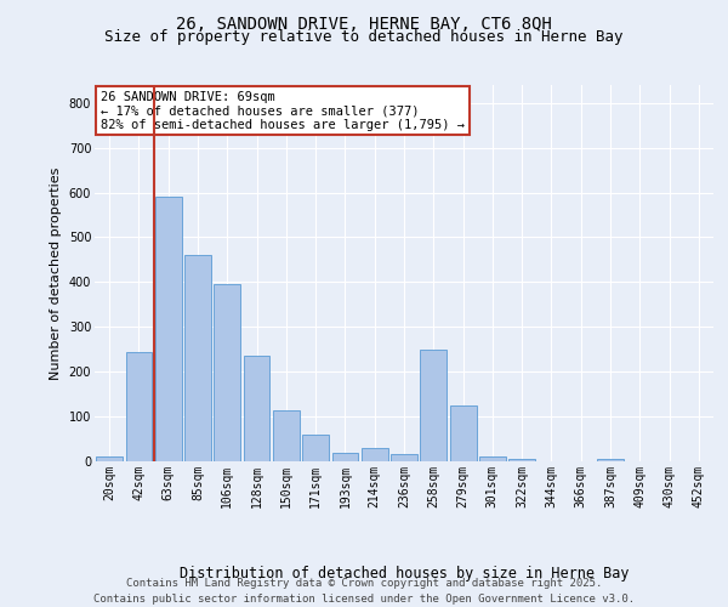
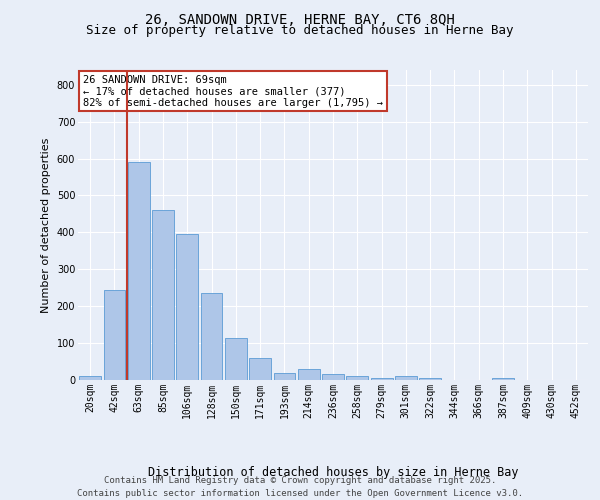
258sqm: 250 -> 10
279sqm: 125 -> 5
